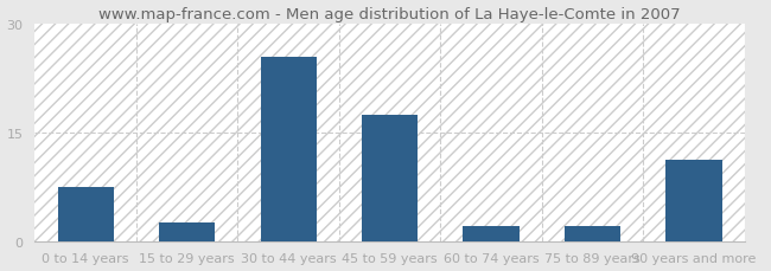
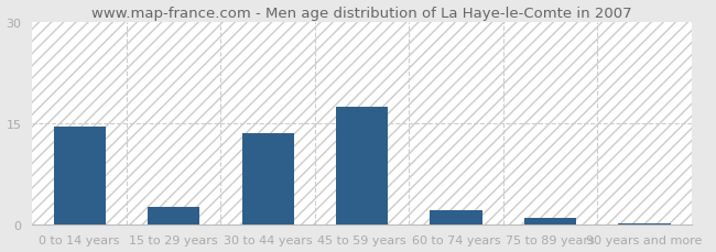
0 to 14 years: 7.4 -> 14.5
30 to 44 years: 25.4 -> 13.5
75 to 89 years: 2.0 -> 1.0
90 years and more: 11.2 -> 0.1
